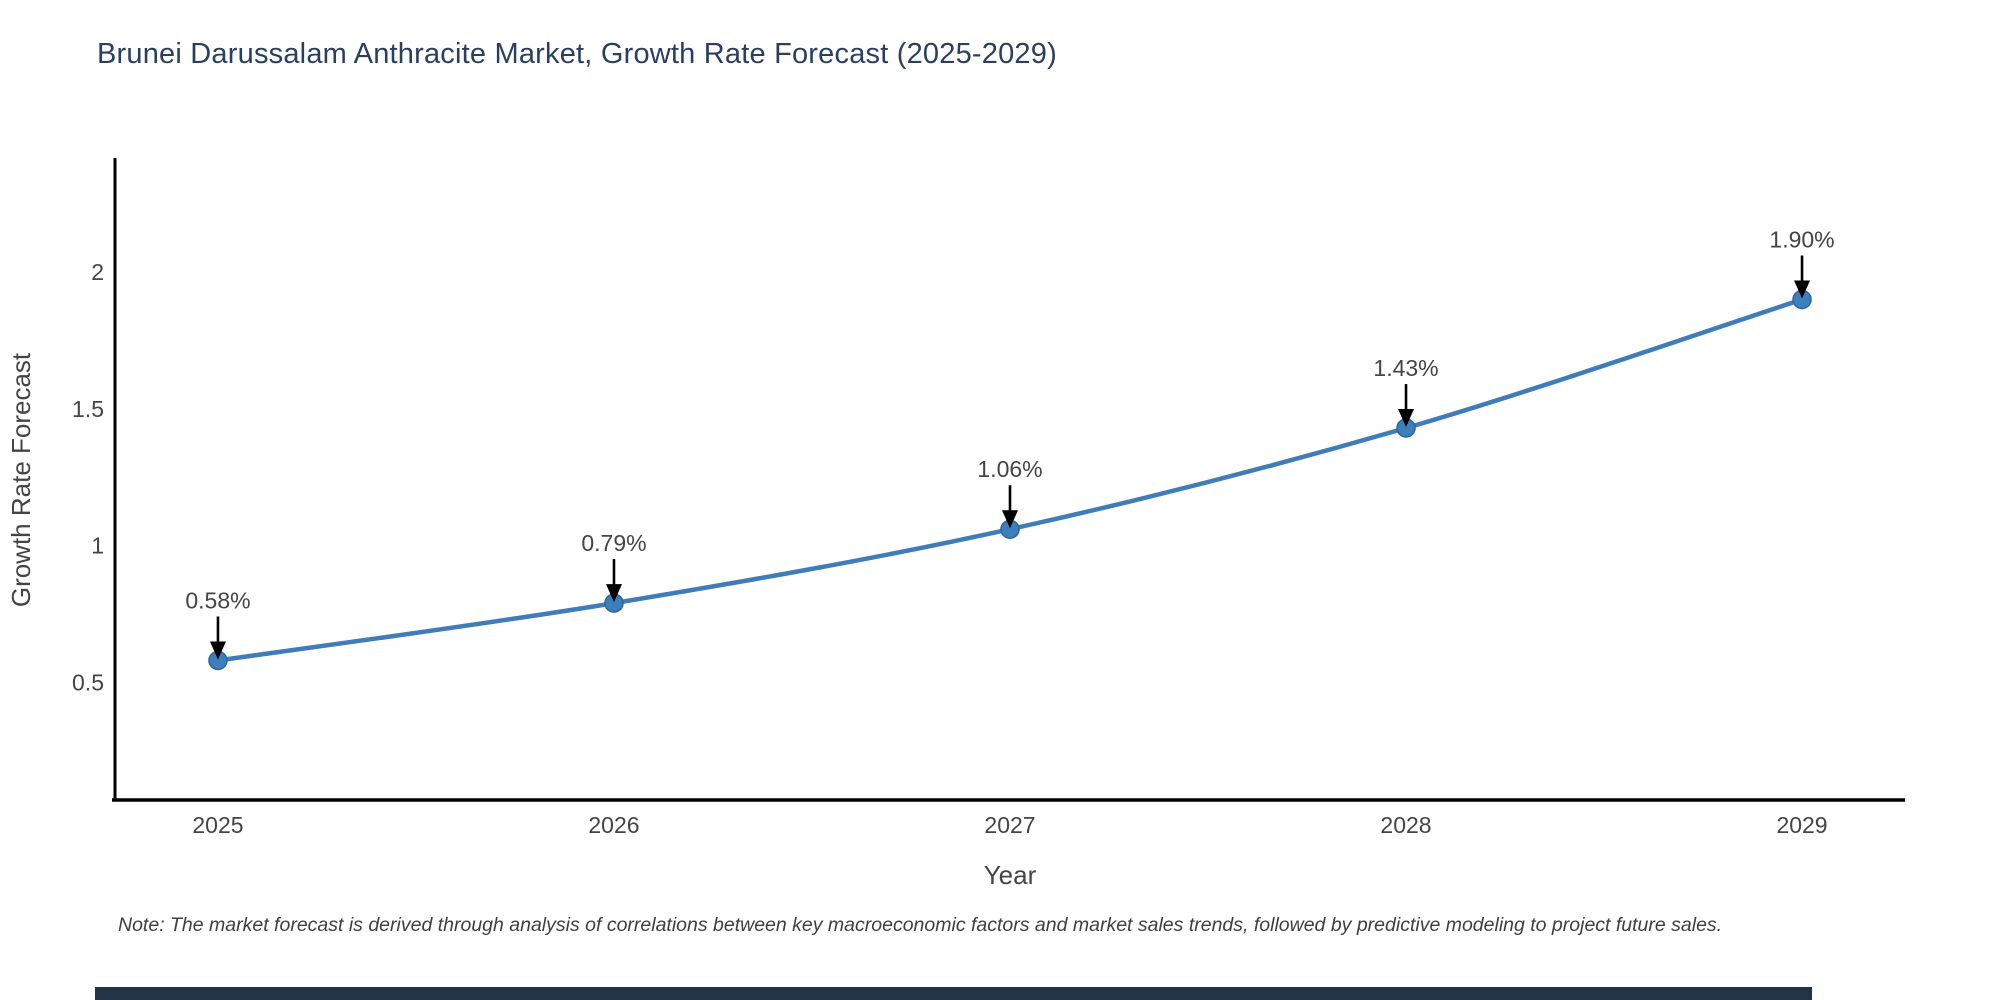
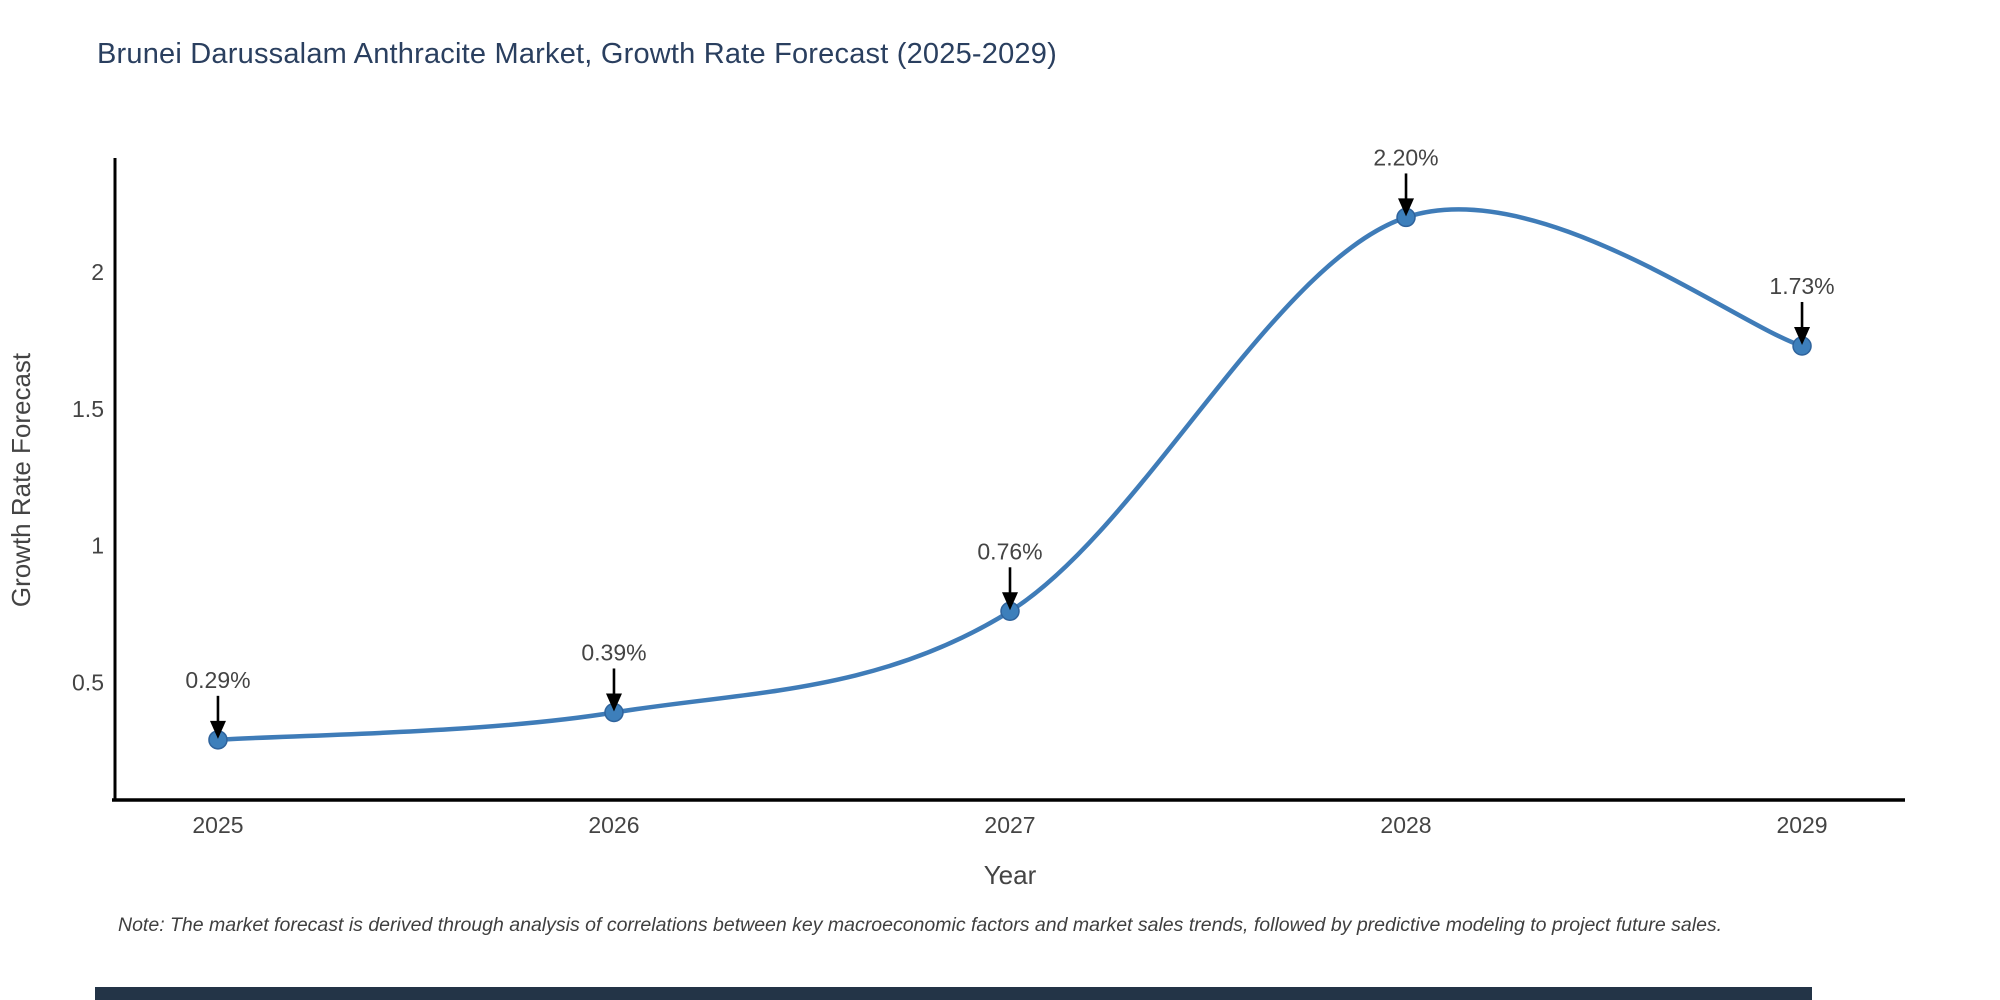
2025: 0.58% -> 0.29%
2026: 0.79% -> 0.39%
2027: 1.06% -> 0.76%
2028: 1.43% -> 2.20%
2029: 1.90% -> 1.73%
